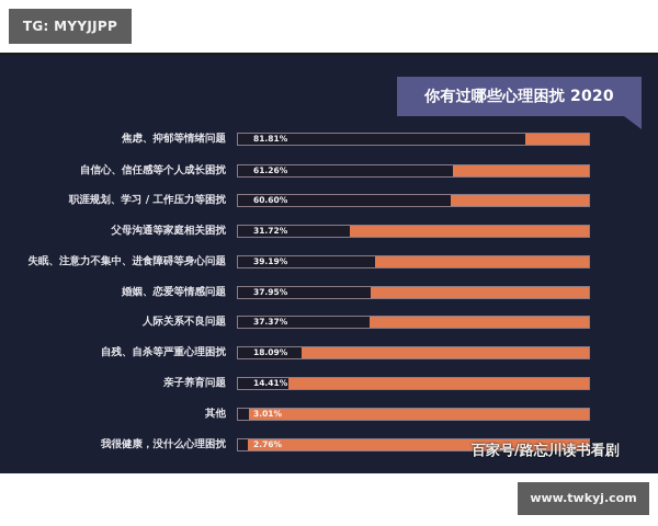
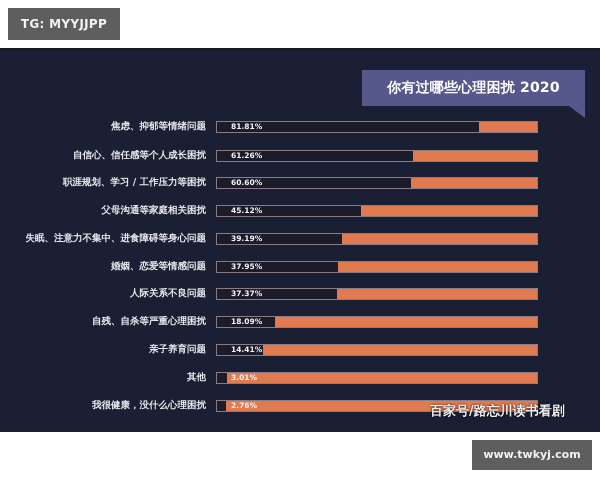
父母沟通等家庭相关困扰: 31.72% -> 45.12%
